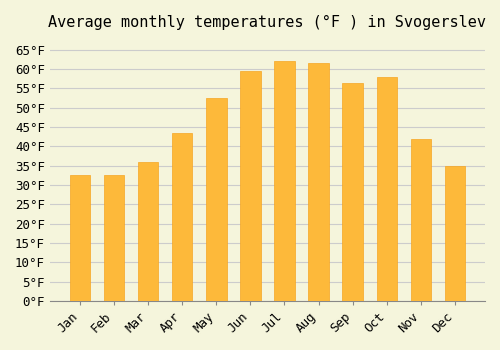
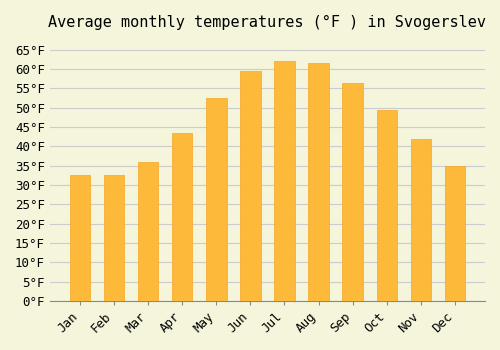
Oct: 58.0°F -> 49.5°F
